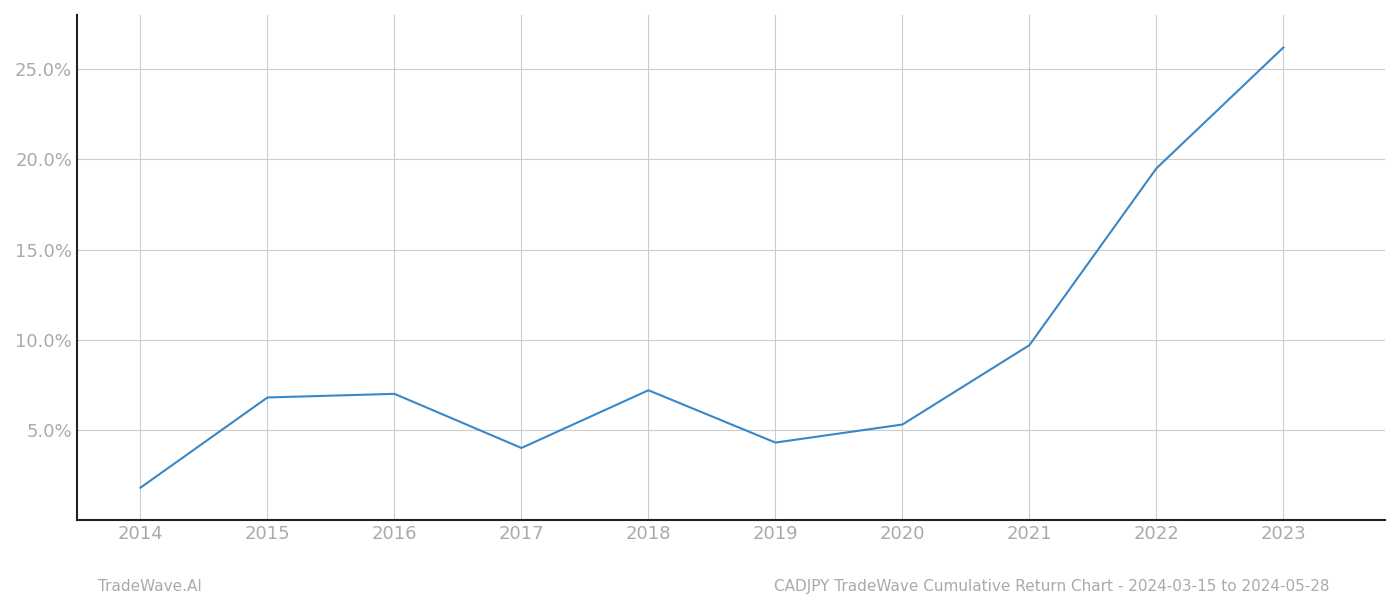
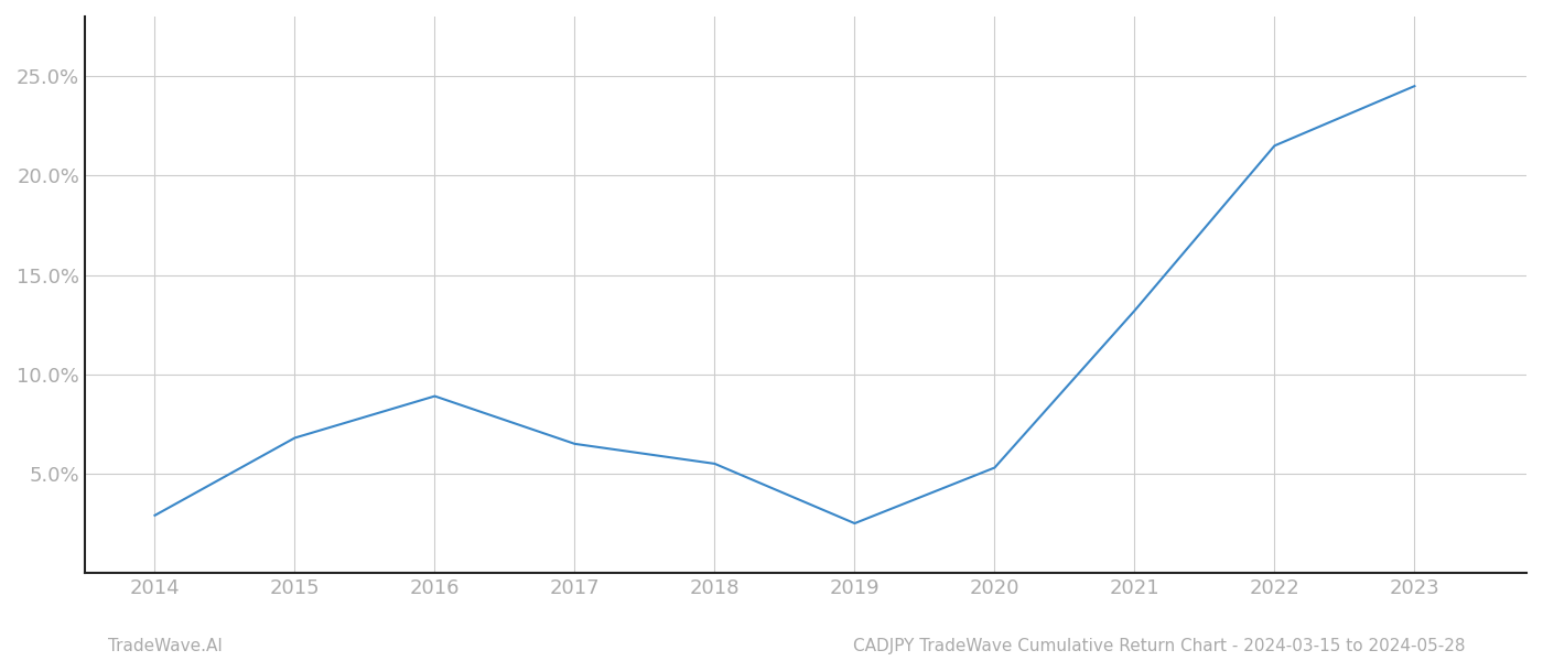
2014: 1.8% -> 2.9%
2016: 7.0% -> 8.9%
2017: 4.0% -> 6.5%
2018: 7.2% -> 5.5%
2019: 4.3% -> 2.5%
2021: 9.7% -> 13.2%
2022: 19.5% -> 21.5%
2023: 26.2% -> 24.5%
